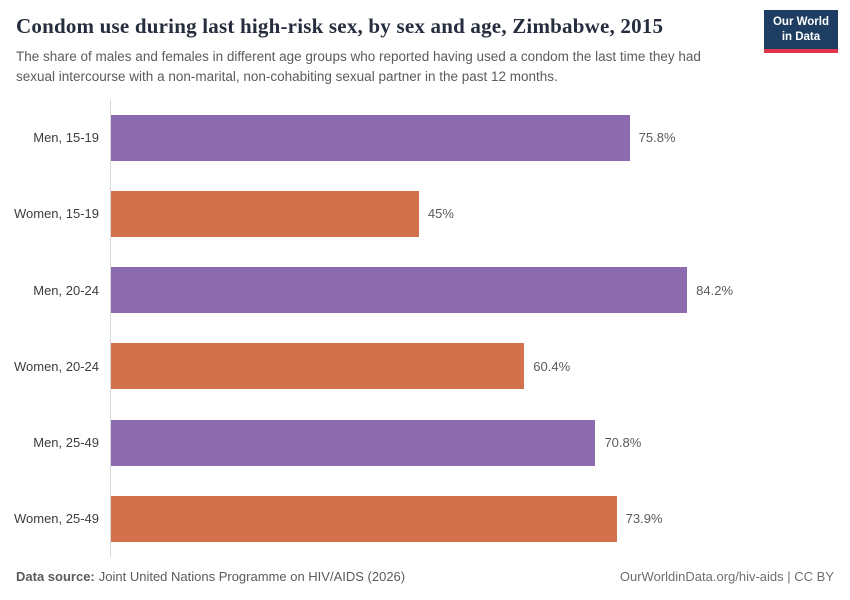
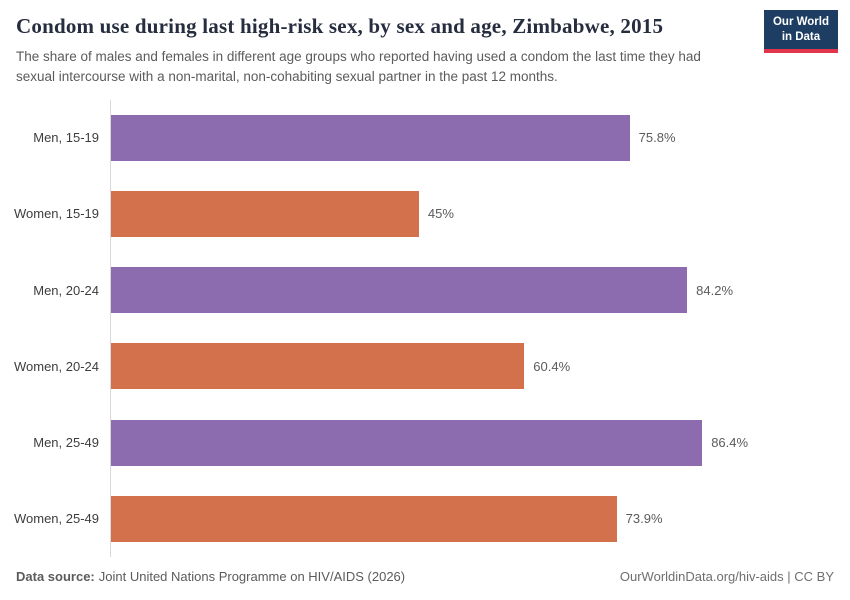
Men, 25-49: 70.8% -> 86.4%
